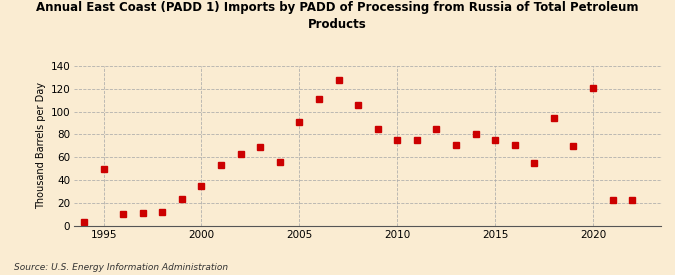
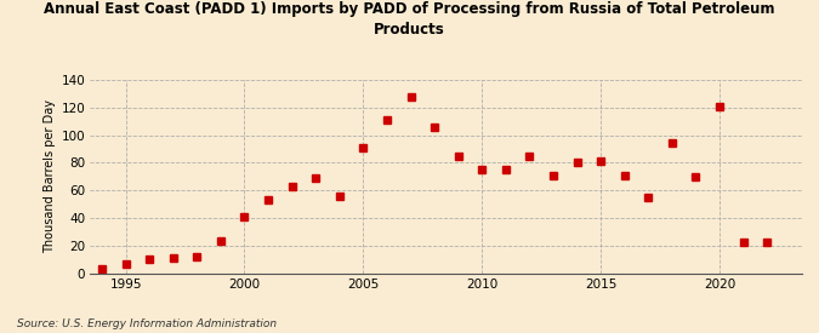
1995: 50 -> 7
2000: 35 -> 41
2015: 75 -> 81
